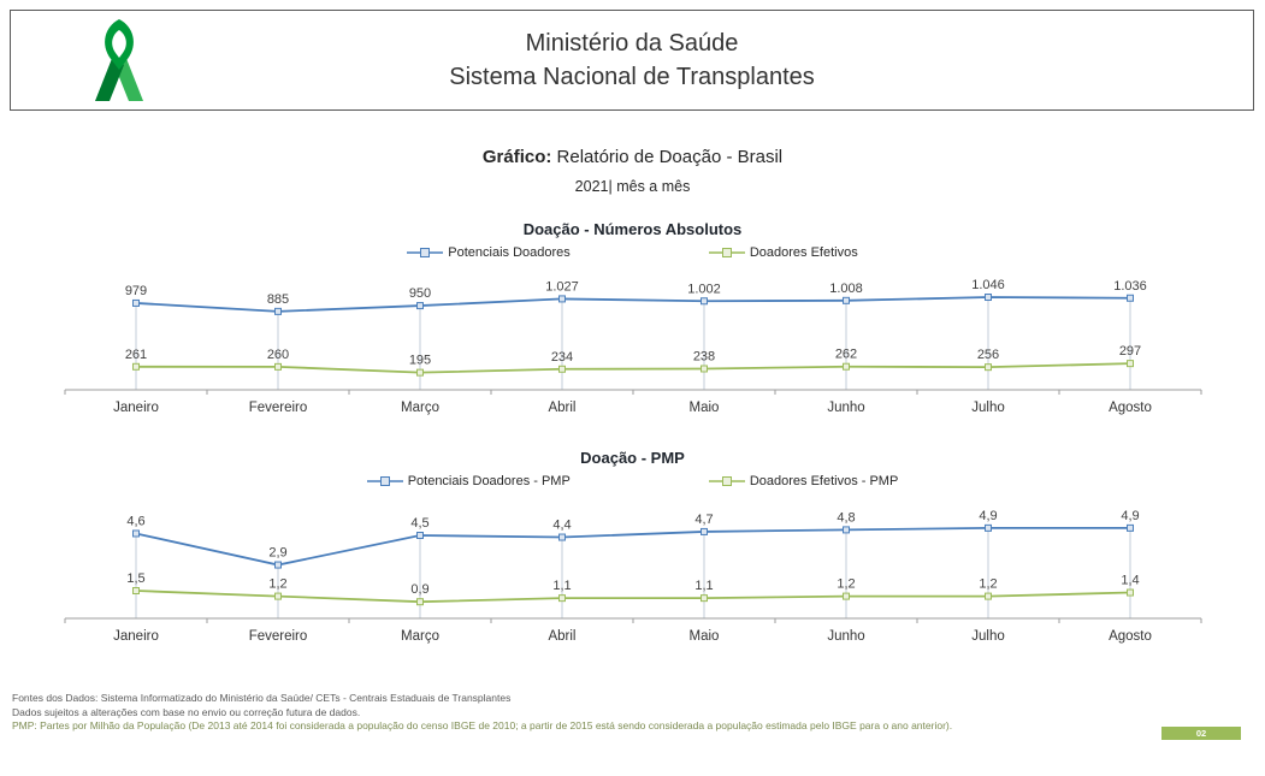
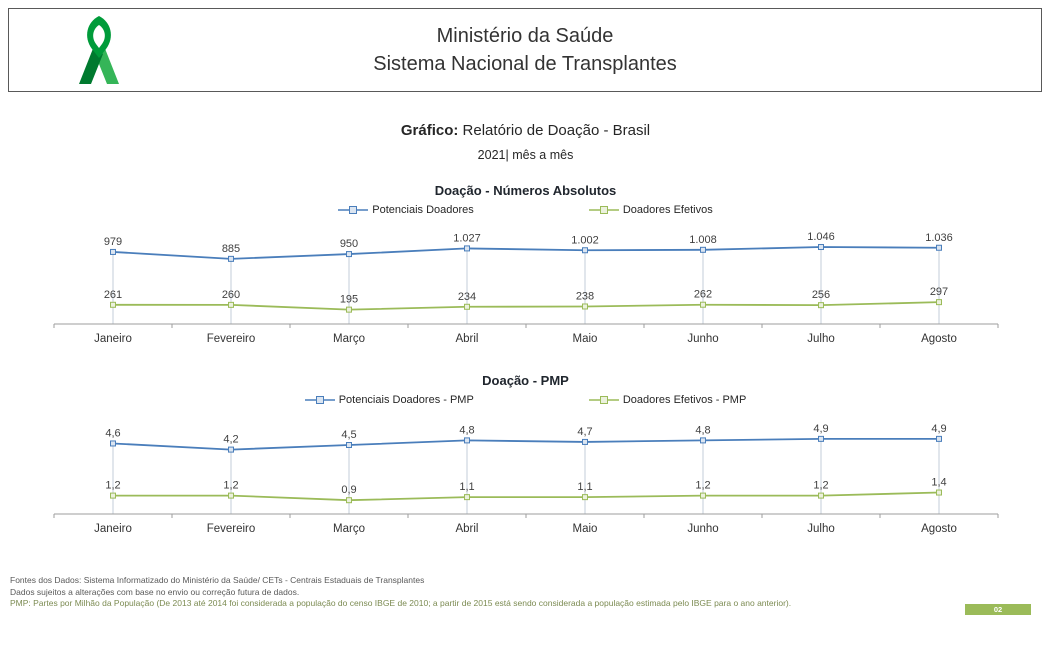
Doação - PMP/Doadores Efetivos - PMP/Janeiro: 1,5 -> 1,2
Doação - PMP/Potenciais Doadores - PMP/Fevereiro: 2,9 -> 4,2
Doação - PMP/Potenciais Doadores - PMP/Abril: 4,4 -> 4,8
